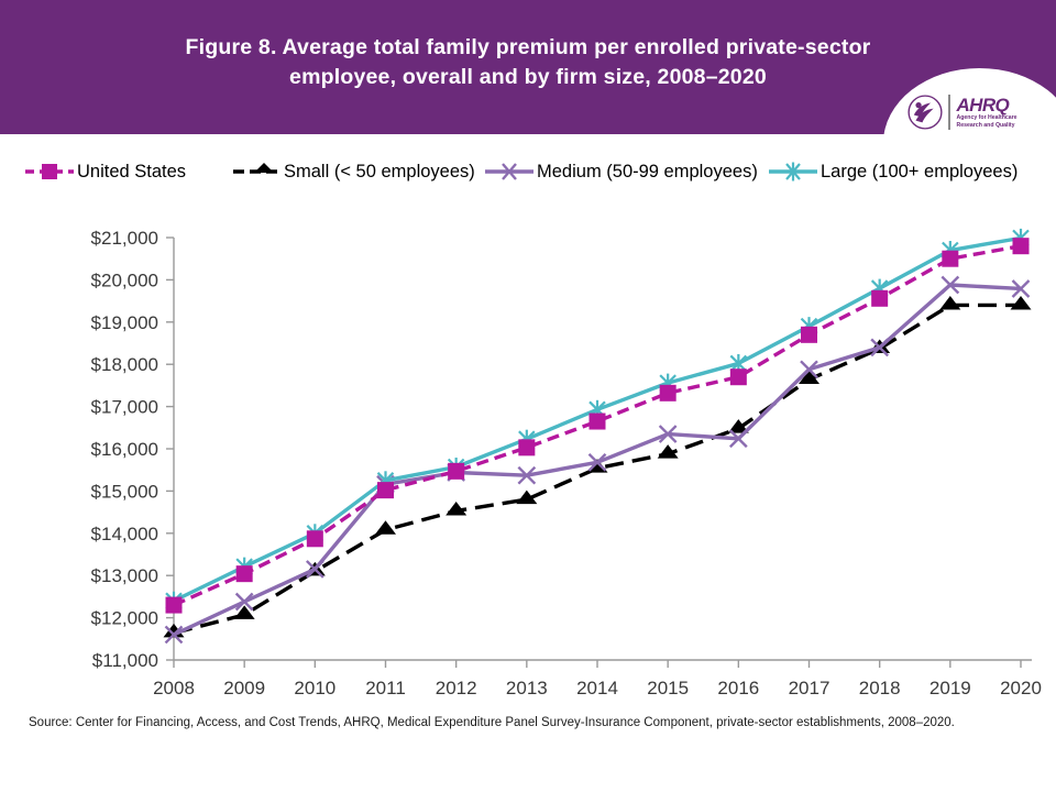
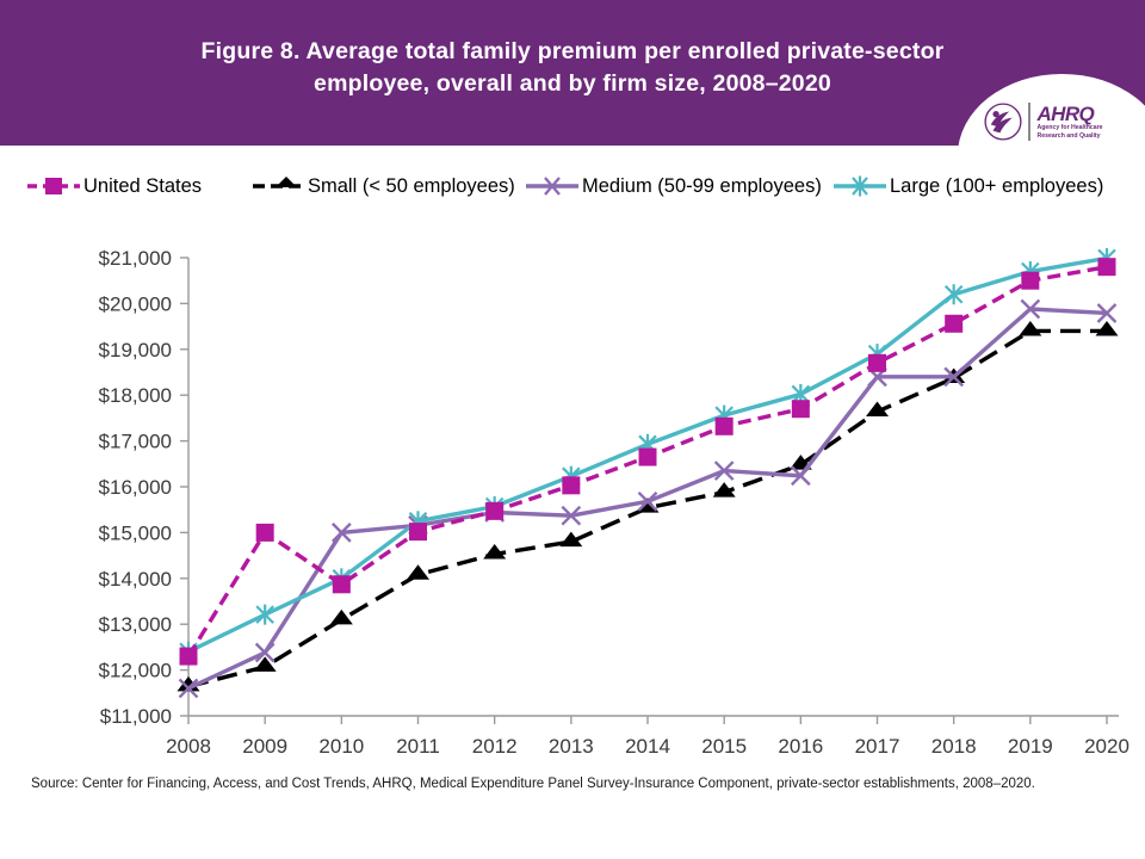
United States/2009: $13000 -> $15000
Medium (50-99 employees)/2010: $13200 -> $15000
Medium (50-99 employees)/2017: $17900 -> $18400
Large (100+ employees)/2018: $19800 -> $20200
